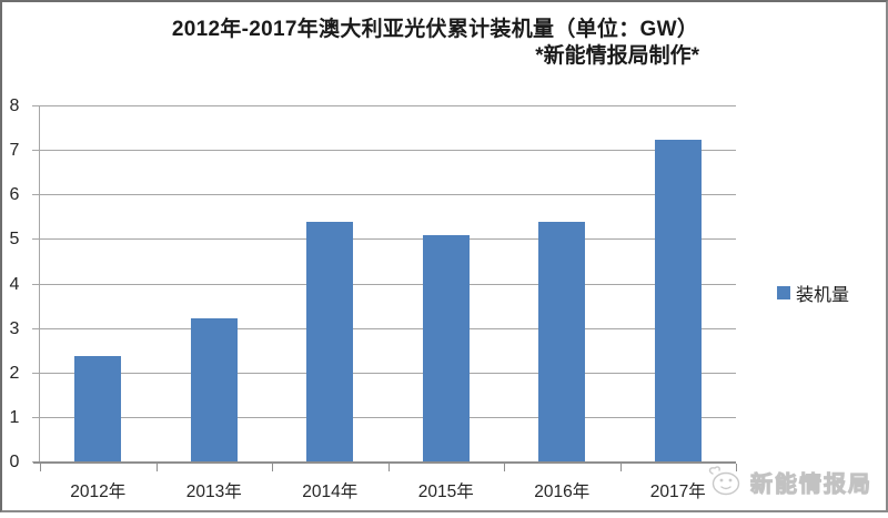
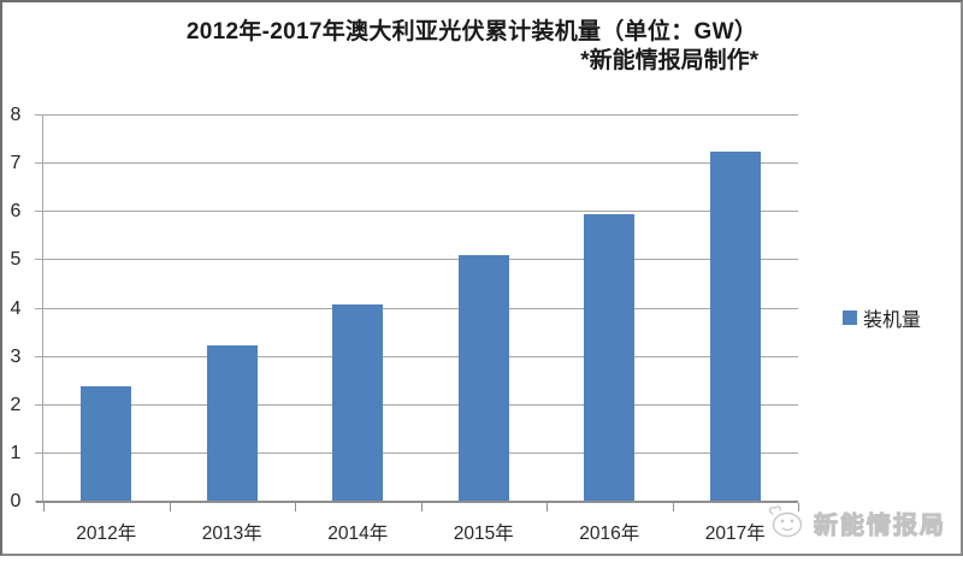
2014年: 5.4 -> 4.1
2016年: 5.4 -> 6.0
